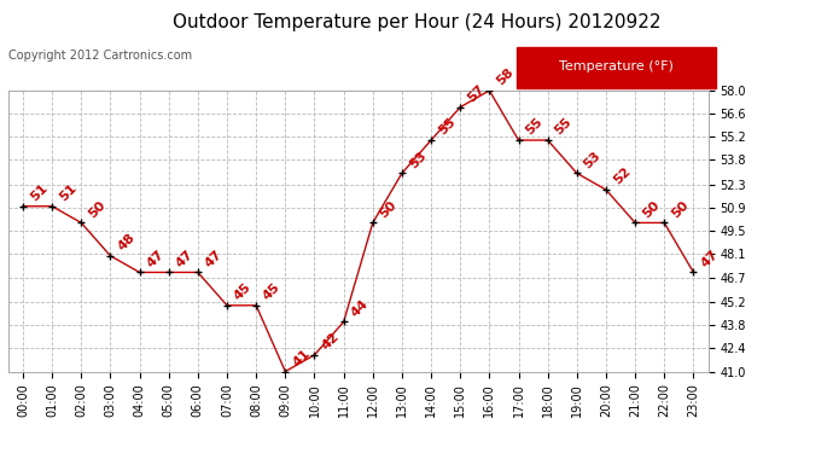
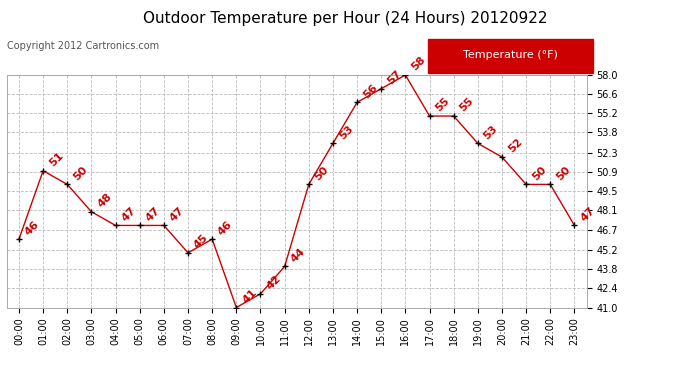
00:00: 51 -> 46
08:00: 45 -> 46
14:00: 55 -> 56
